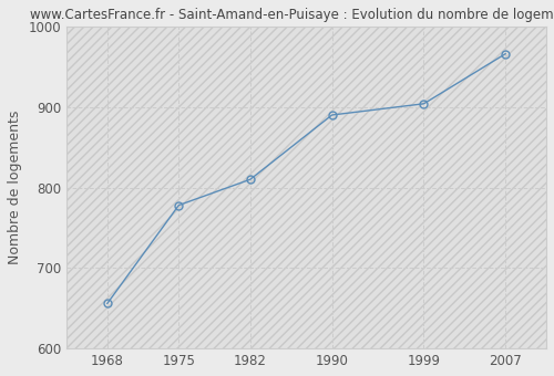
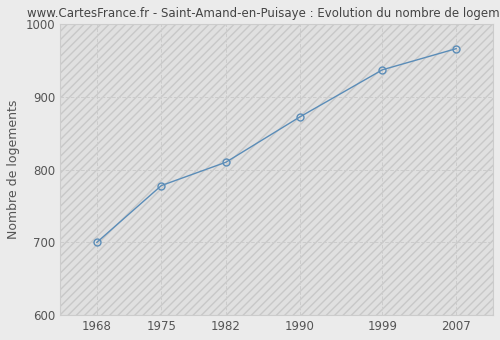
1968: 656 -> 700
1990: 890 -> 872
1999: 904 -> 937
